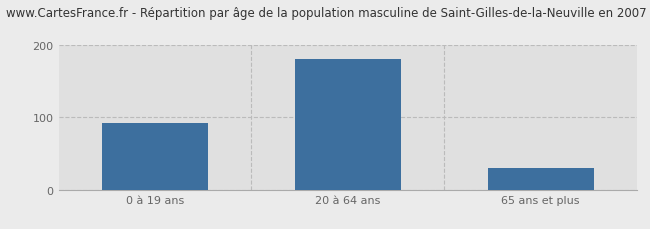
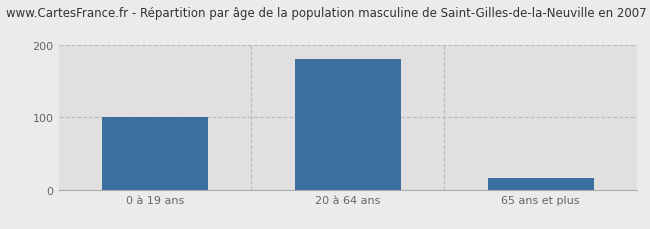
0 à 19 ans: 92 -> 100
65 ans et plus: 30 -> 16
